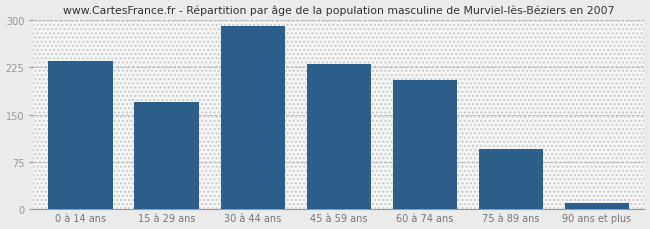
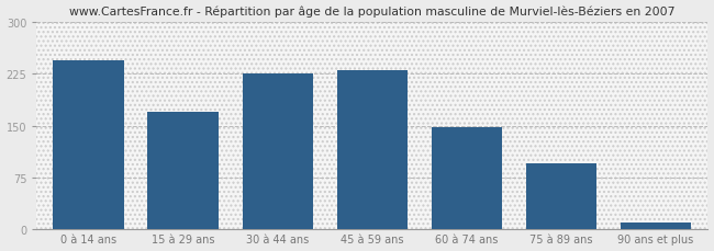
0 à 14 ans: 235 -> 244
30 à 44 ans: 290 -> 226
60 à 74 ans: 205 -> 148
